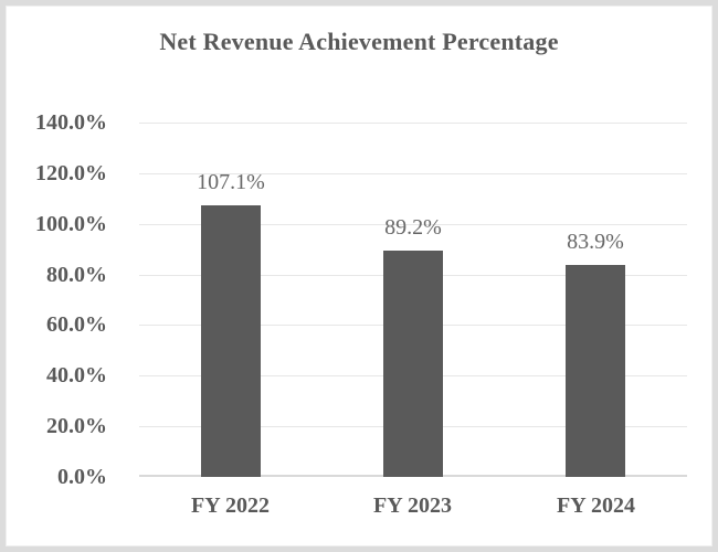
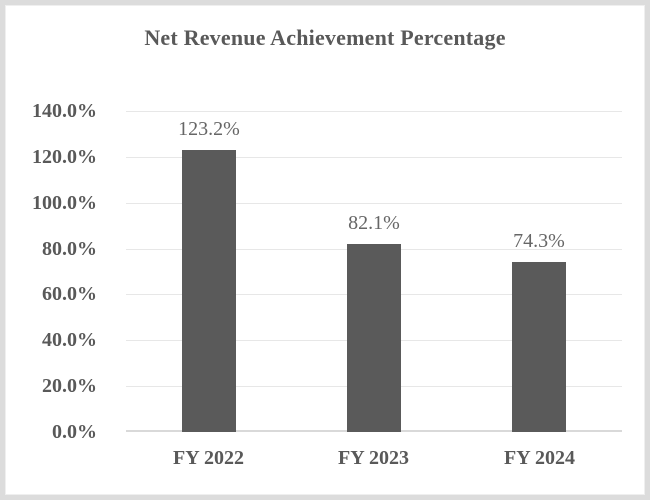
FY 2022: 107.1% -> 123.2%
FY 2023: 89.2% -> 82.1%
FY 2024: 83.9% -> 74.3%
